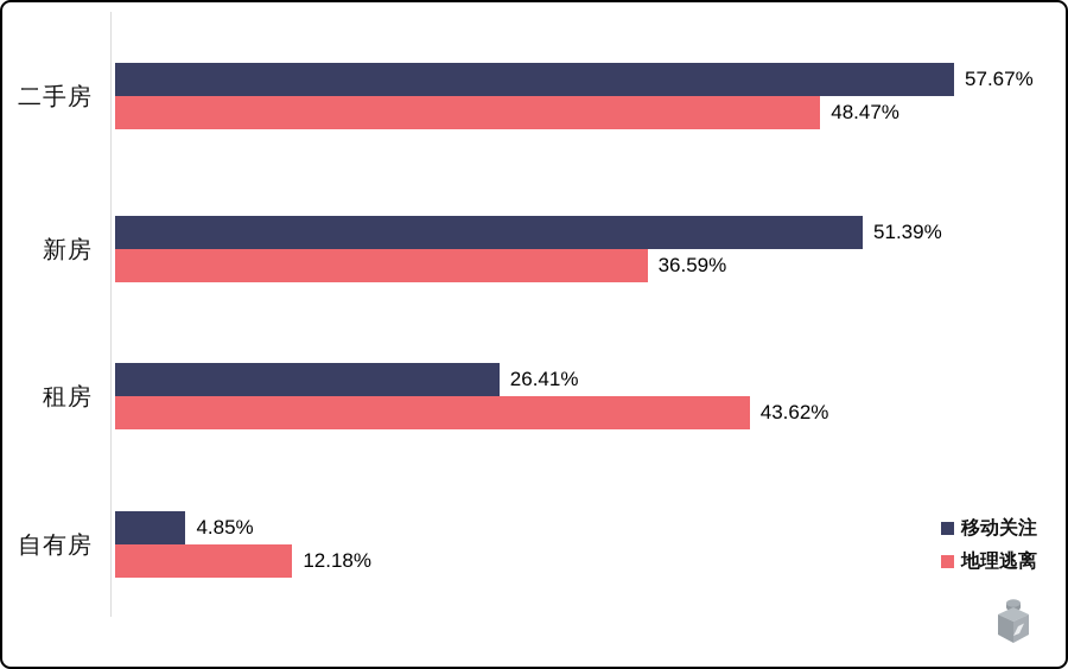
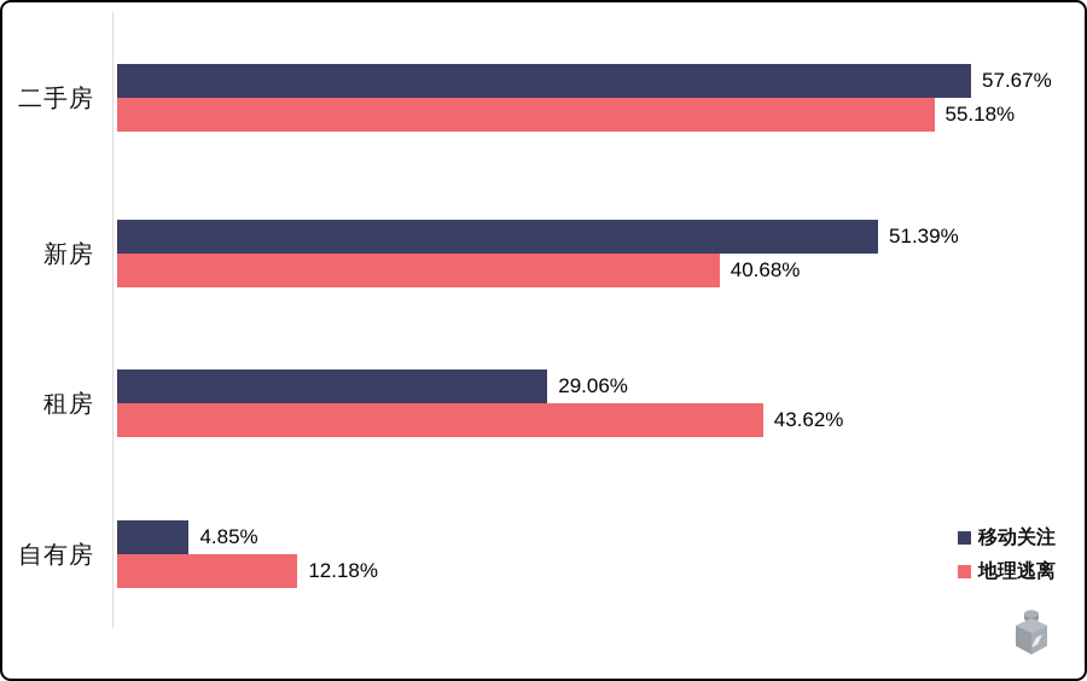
地理逃离/二手房: 48.47% -> 55.18%
地理逃离/新房: 36.59% -> 40.68%
移动关注/租房: 26.41% -> 29.06%
